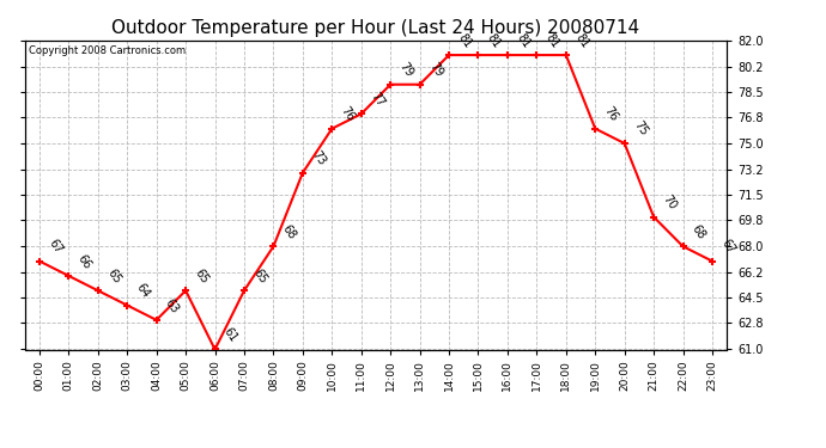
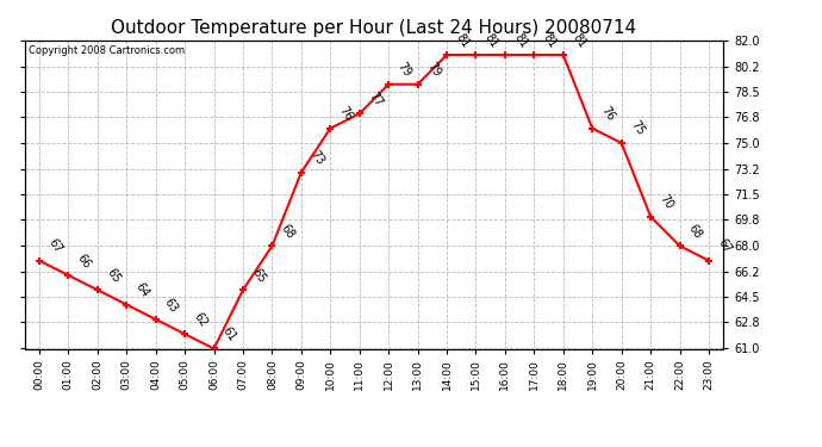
05:00: 65 -> 62
